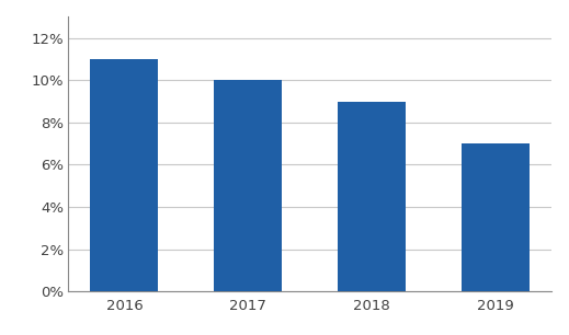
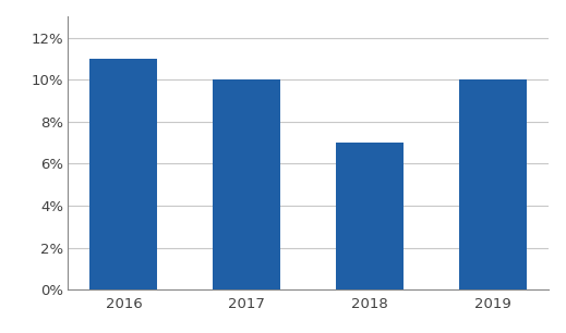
2018: 9% -> 7%
2019: 7% -> 10%
